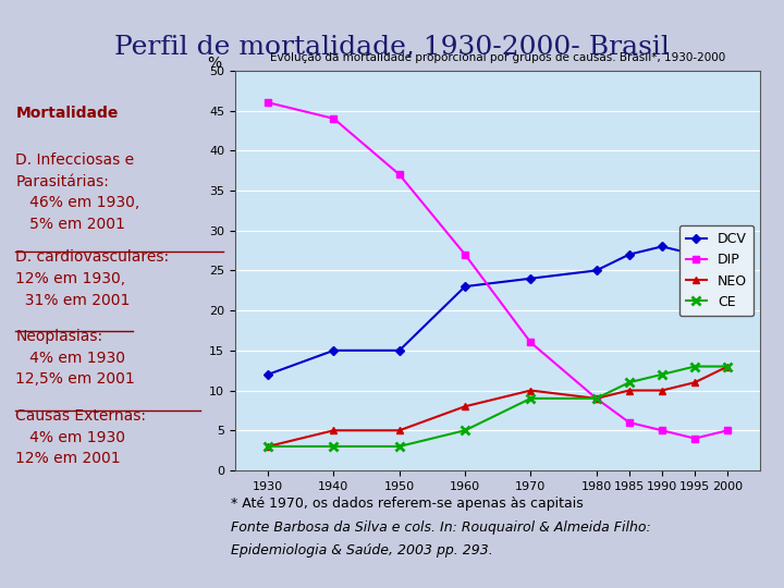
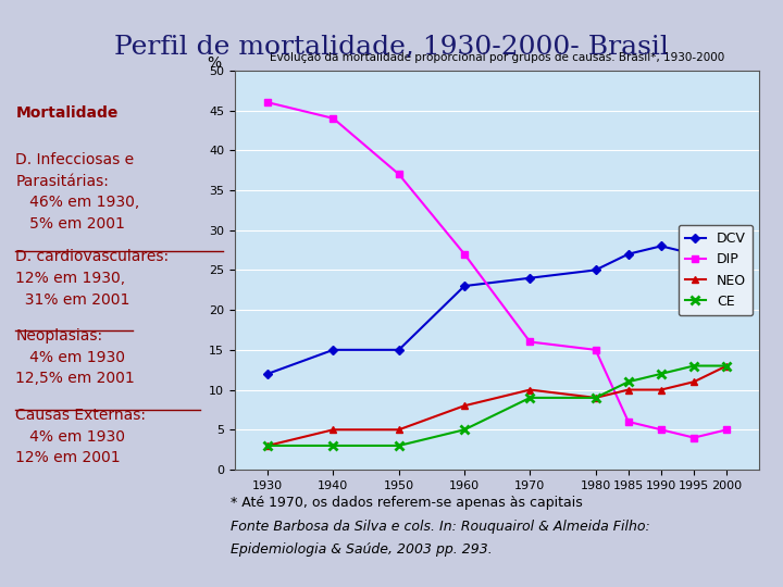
DIP/1980: 9 -> 15
